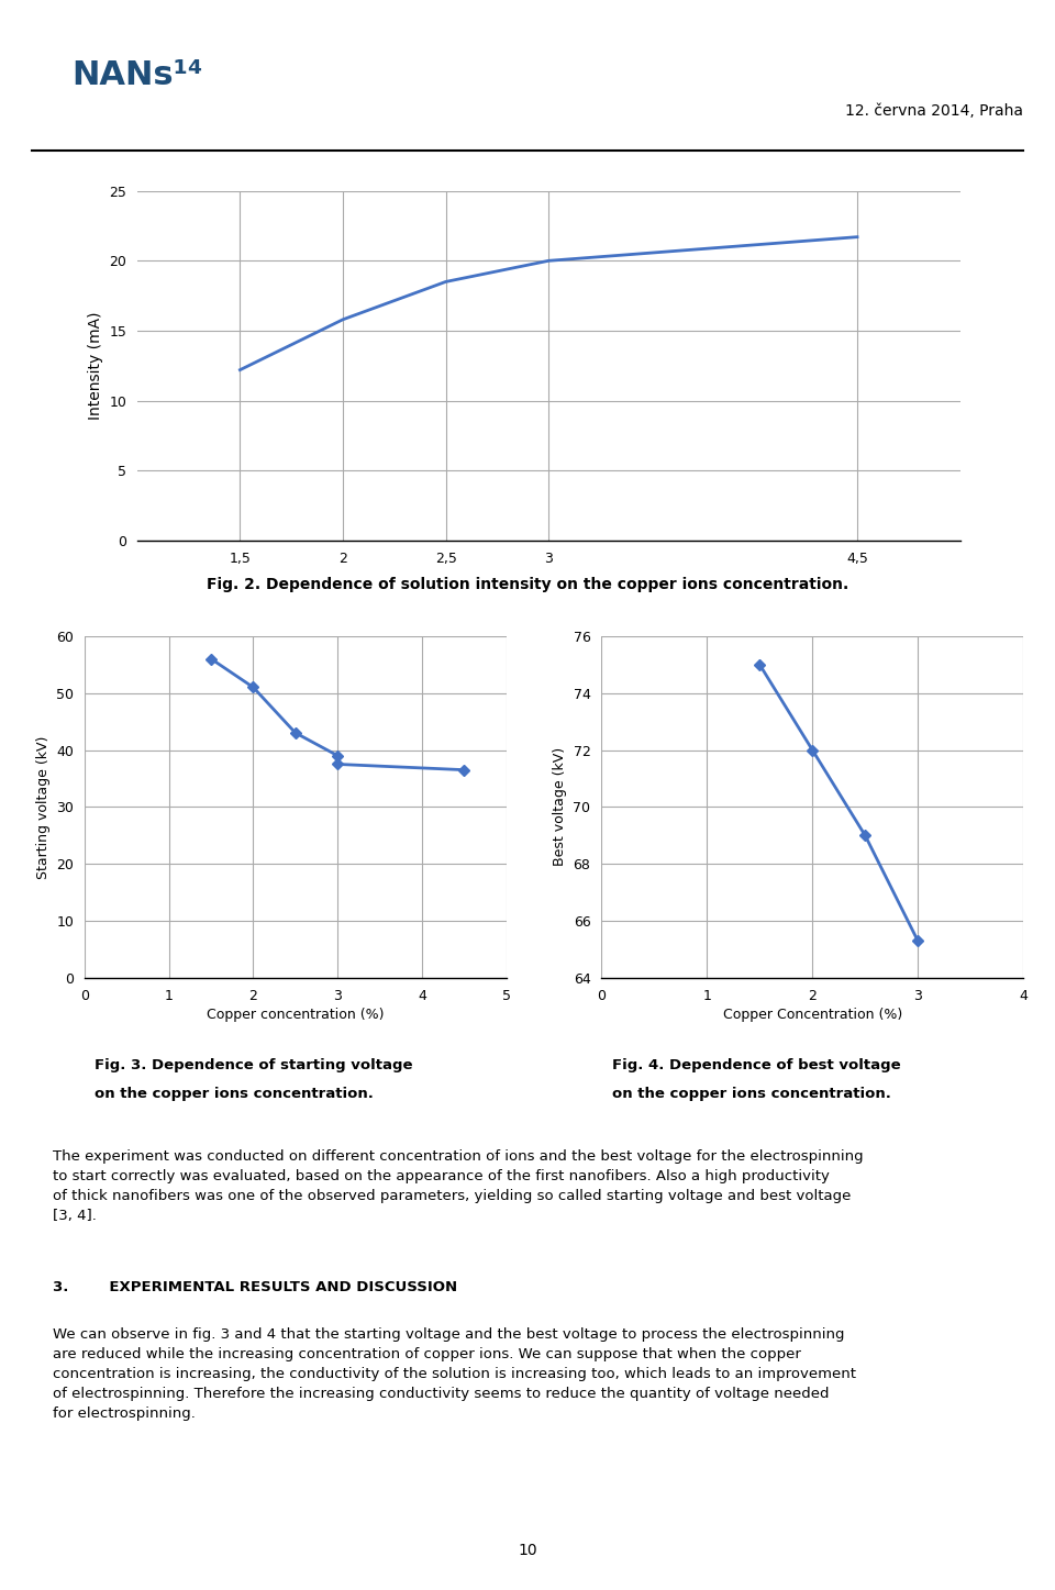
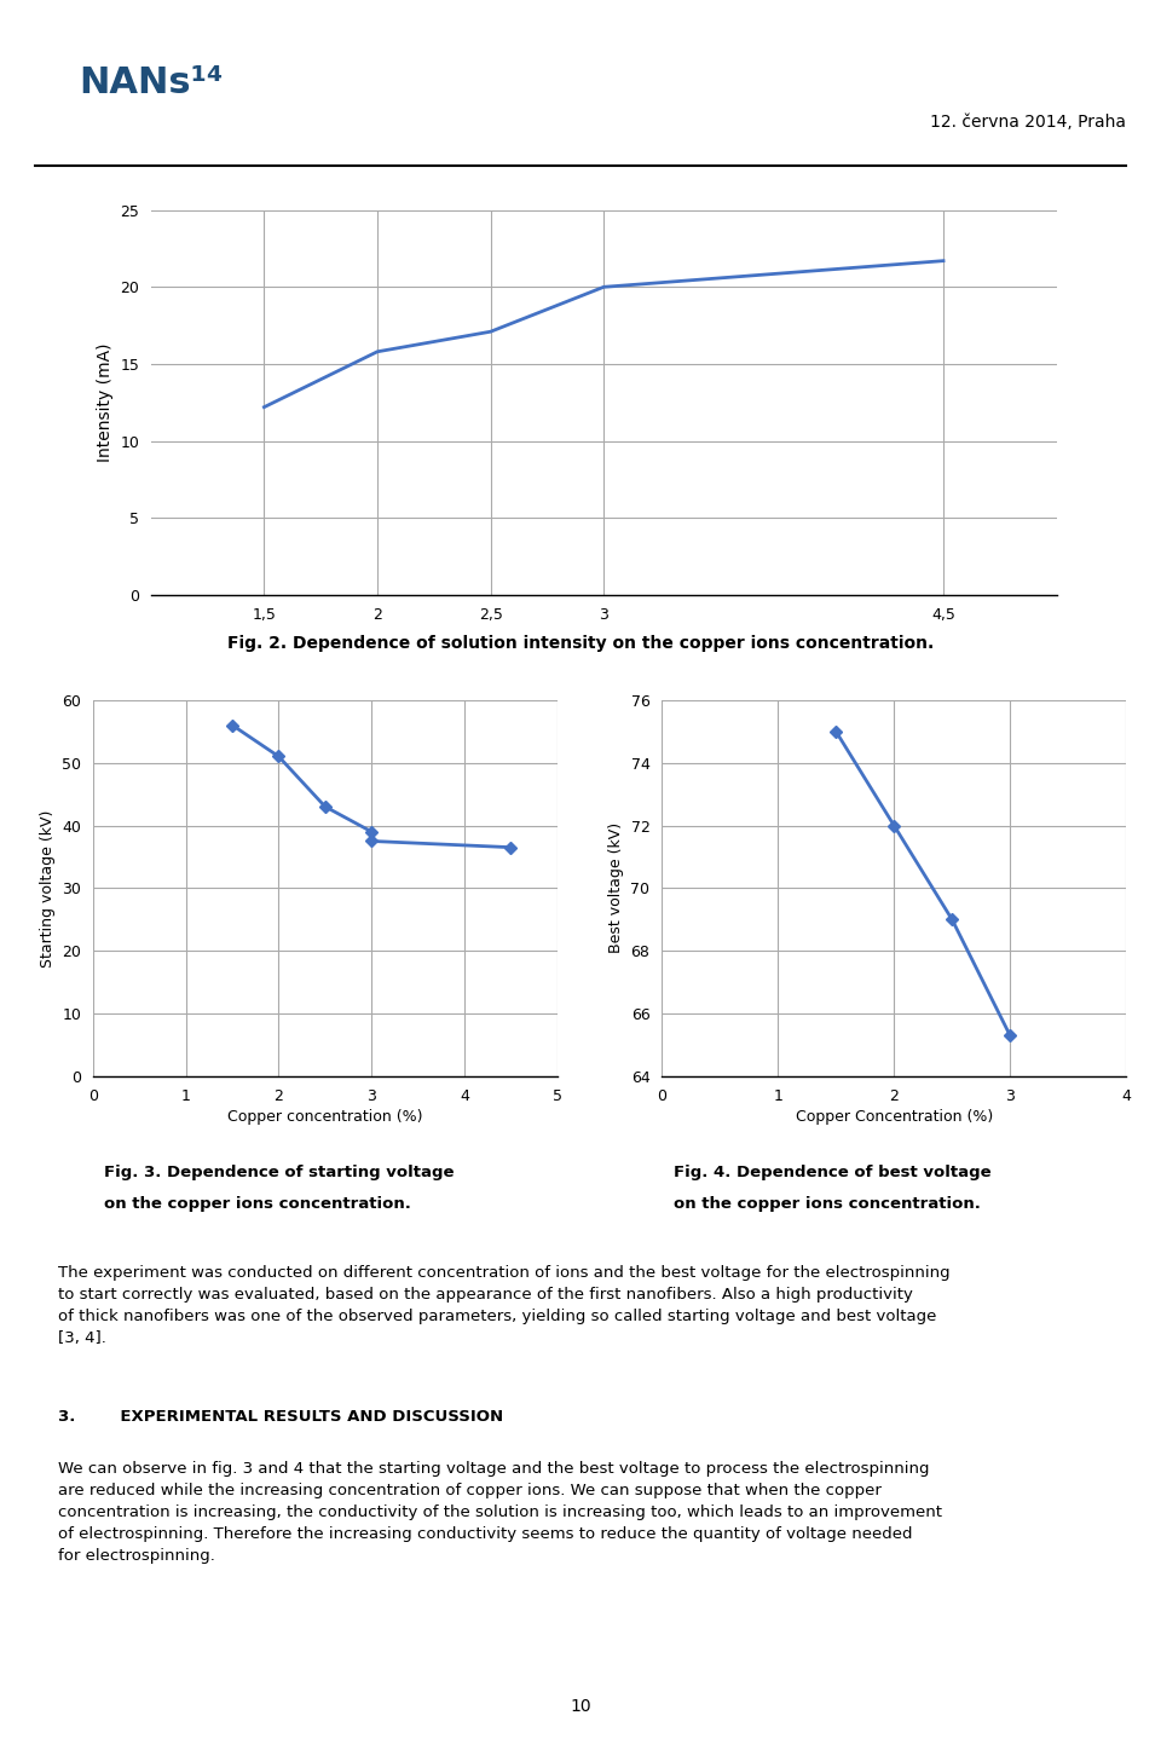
2,5: 18.5 -> 17.1
